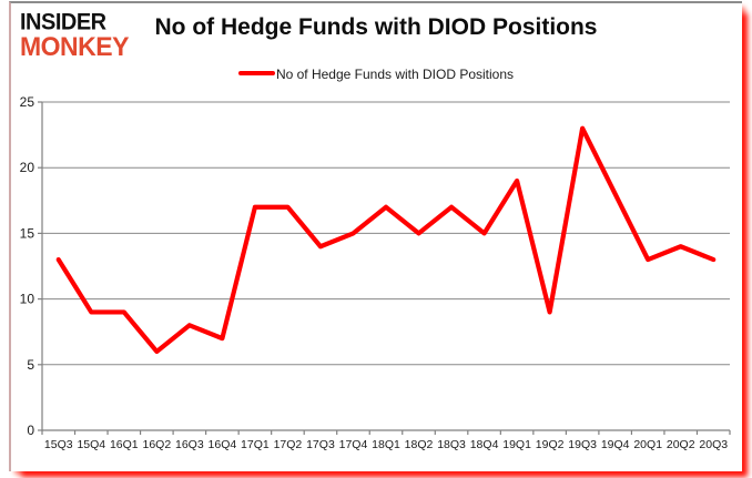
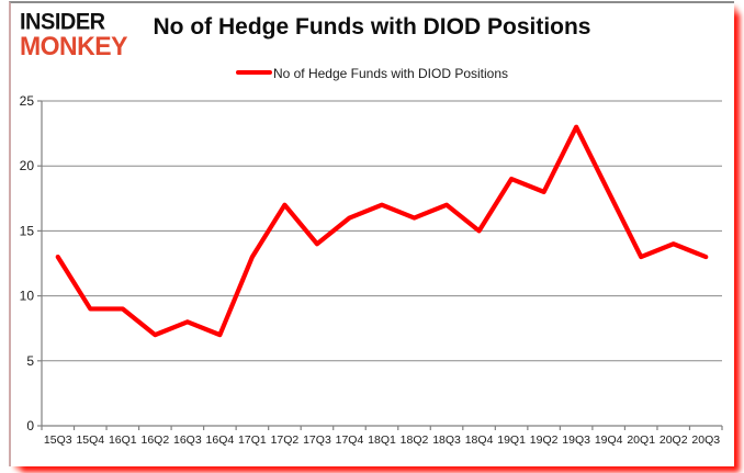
16Q2: 6 -> 7
17Q1: 17 -> 13
17Q4: 15 -> 16
18Q2: 15 -> 16
19Q2: 9 -> 18
